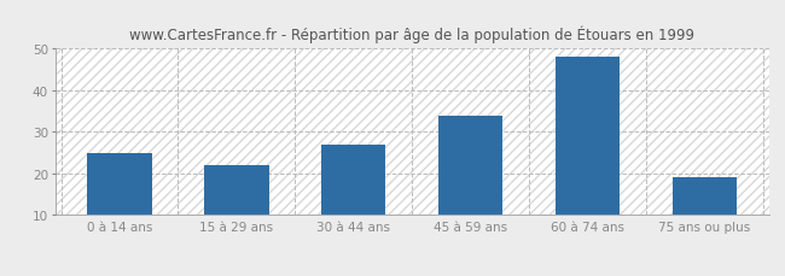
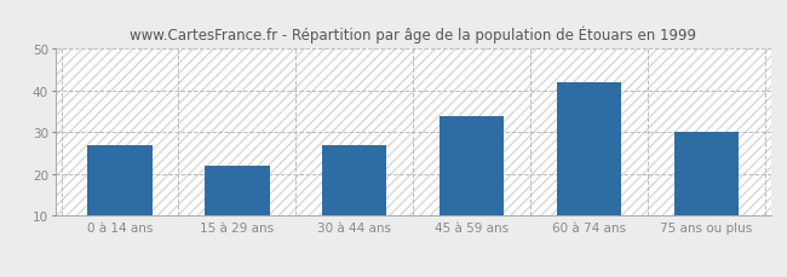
0 à 14 ans: 25 -> 27
60 à 74 ans: 48 -> 42
75 ans ou plus: 19 -> 30
